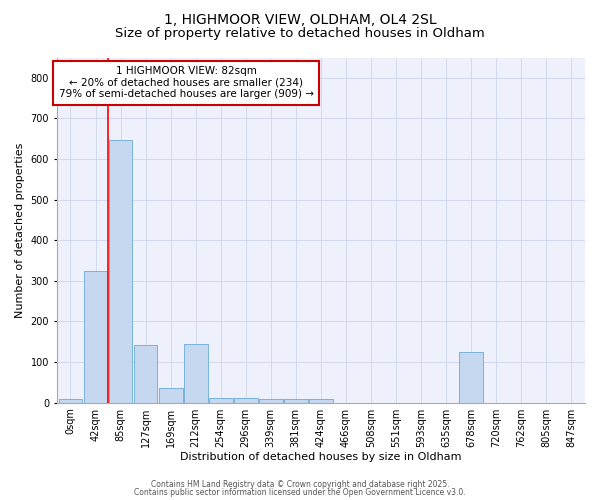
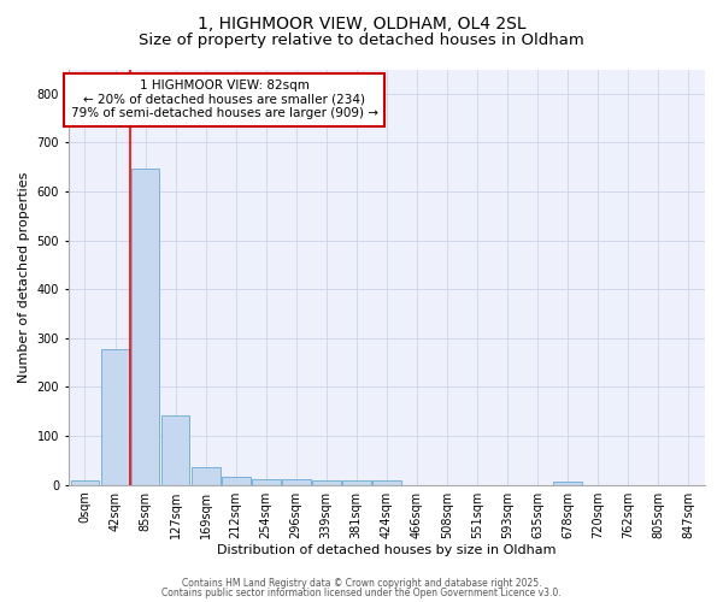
42sqm: 325 -> 278
212sqm: 145 -> 17
678sqm: 125 -> 7
